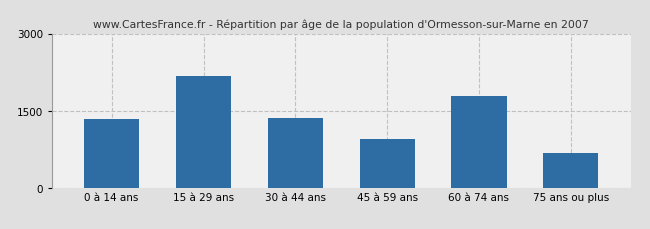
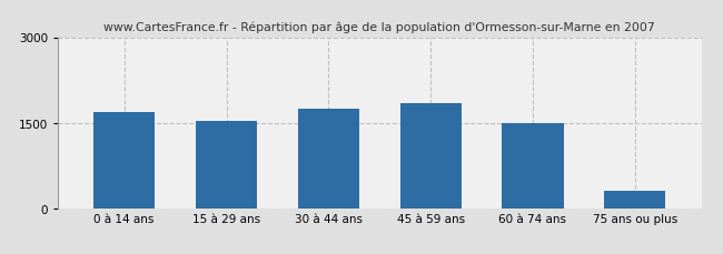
0 à 14 ans: 1340 -> 1680
15 à 29 ans: 2180 -> 1530
30 à 44 ans: 1360 -> 1740
45 à 59 ans: 940 -> 1850
60 à 74 ans: 1780 -> 1490
75 ans ou plus: 680 -> 310
